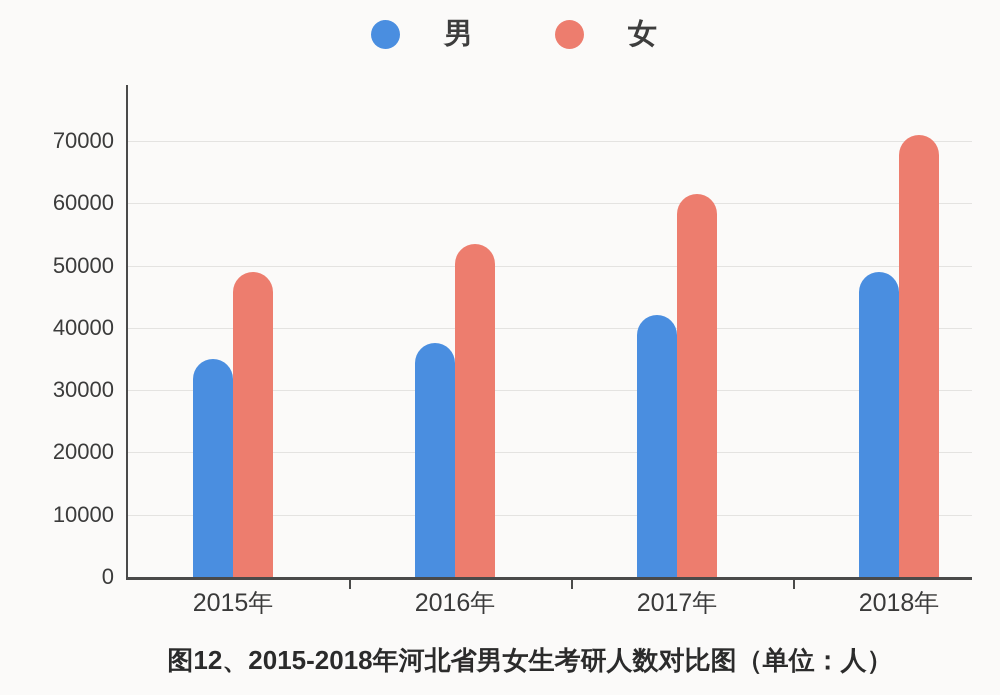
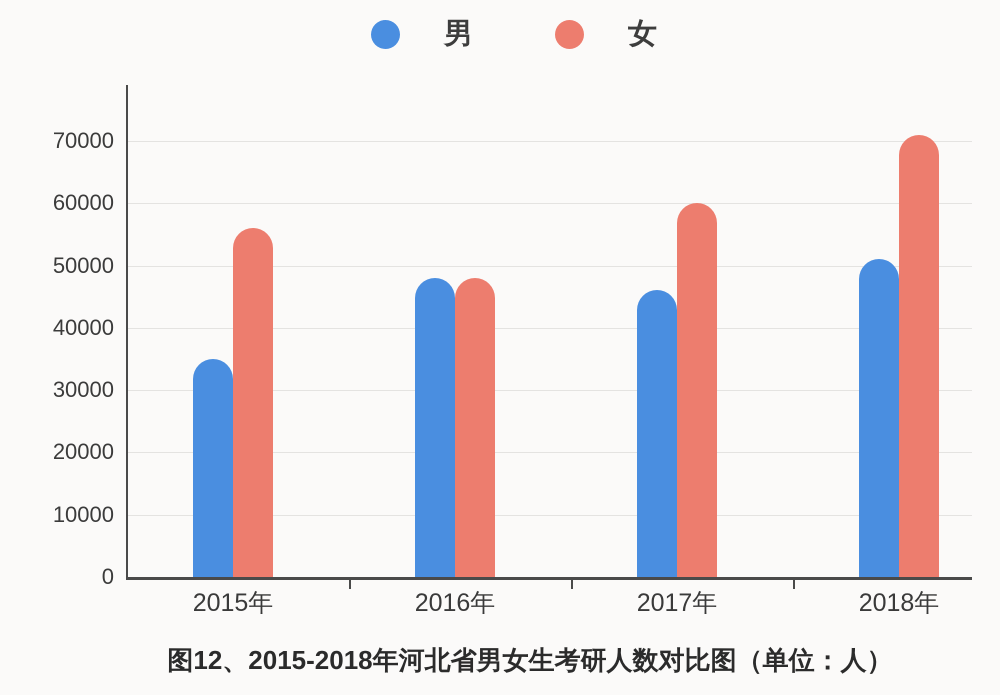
女/2015年: 49000 -> 56000
男/2016年: 38000 -> 48000
女/2016年: 54000 -> 48000
男/2017年: 42000 -> 46000
女/2017年: 62000 -> 60000
男/2018年: 49000 -> 51000
